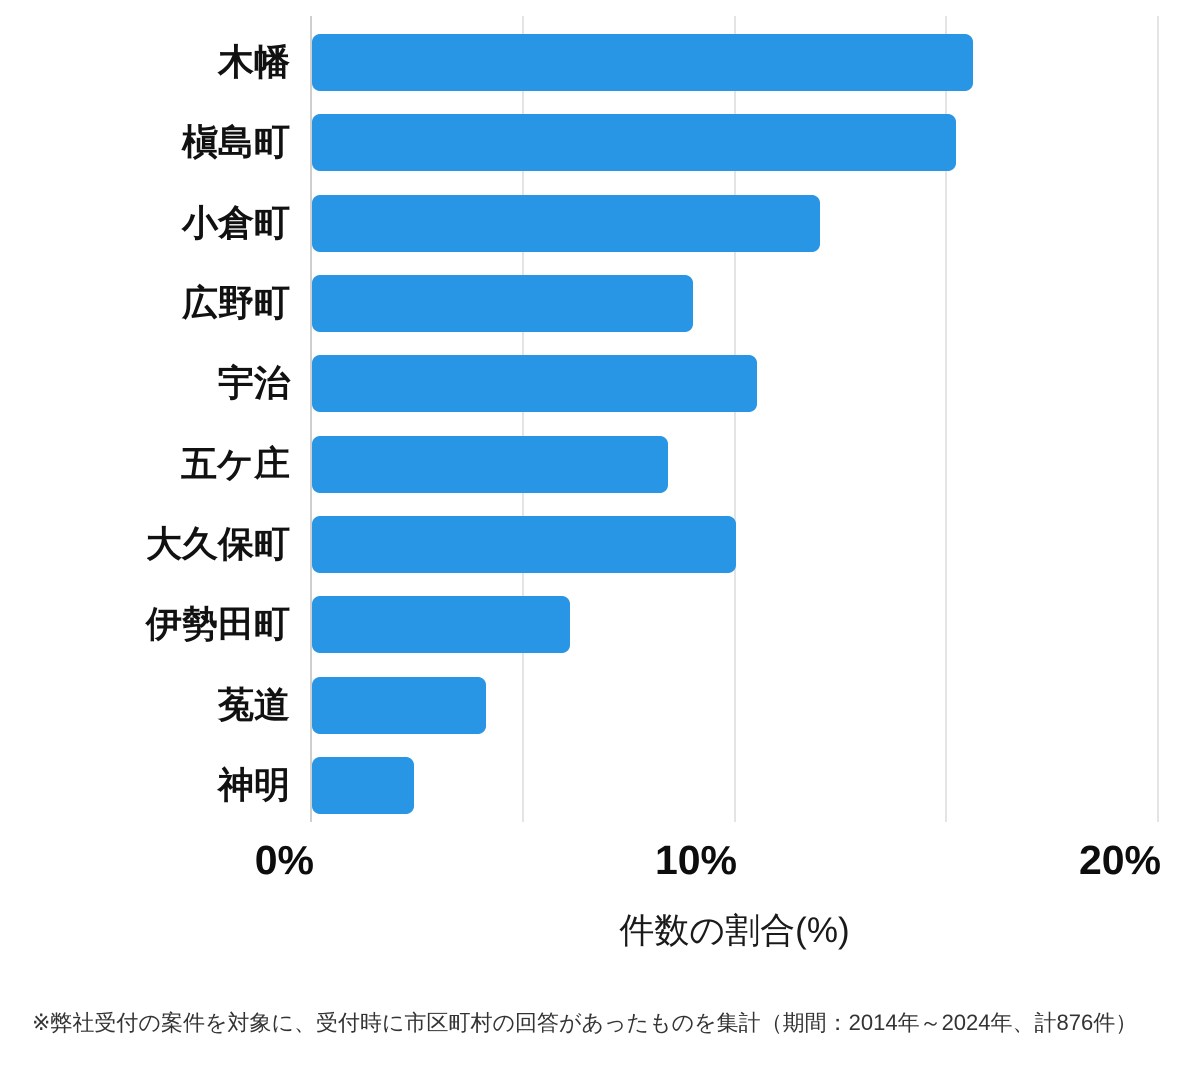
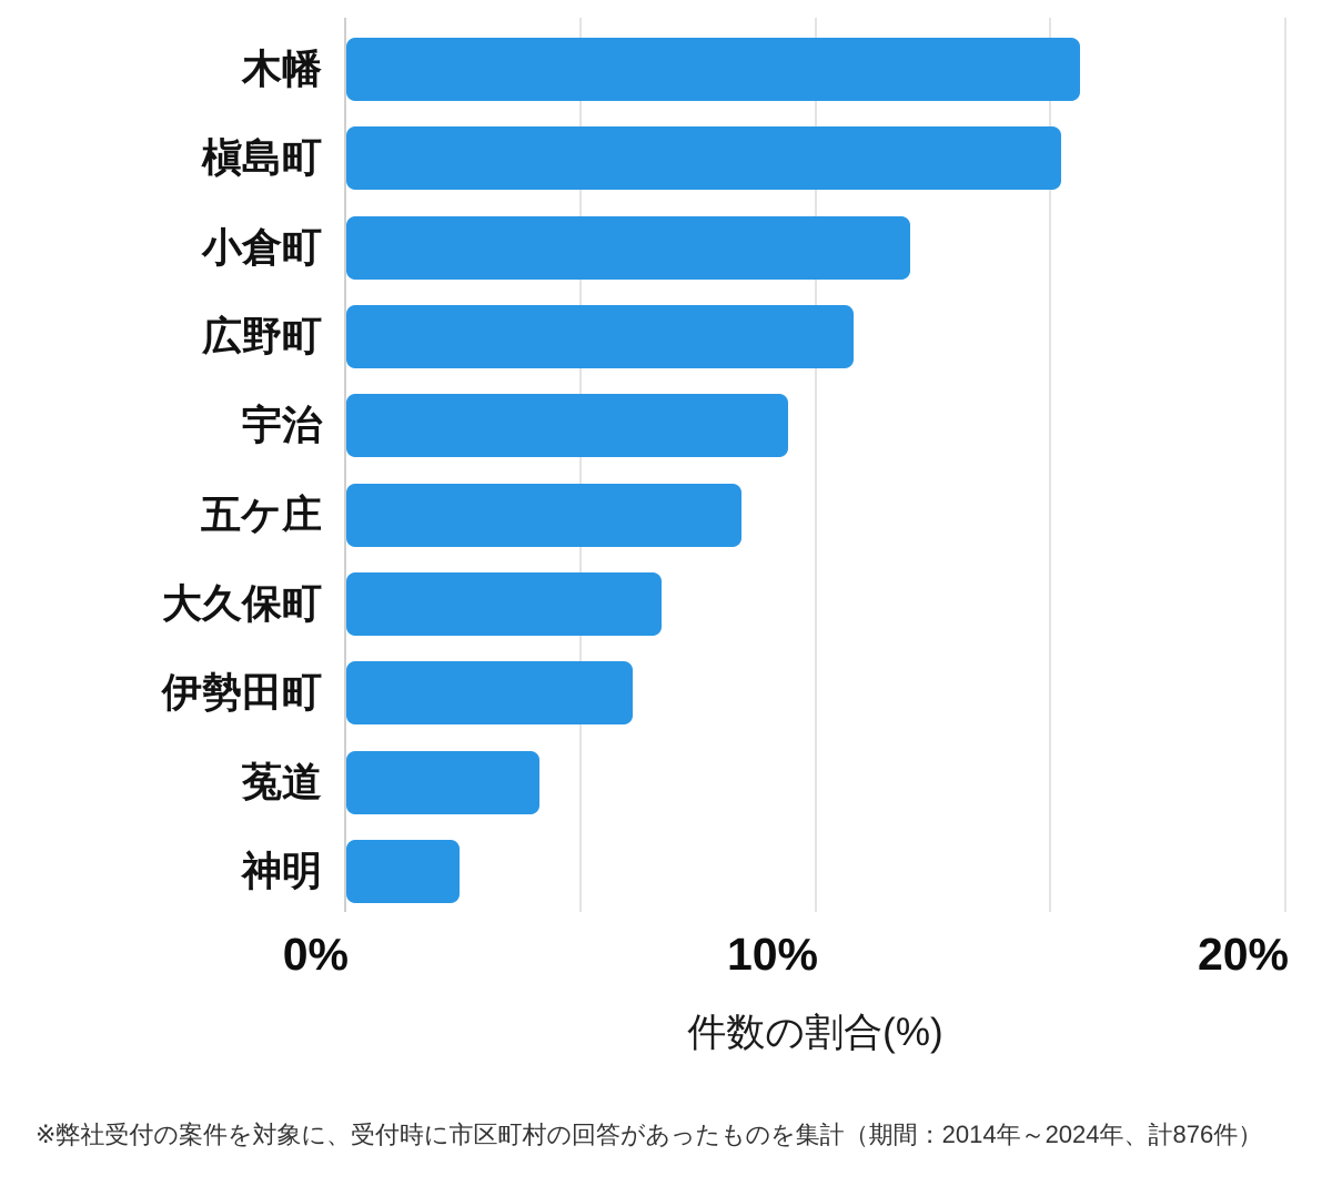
広野町: 9.0% -> 10.8%
宇治: 10.5% -> 9.4%
大久保町: 10.0% -> 6.7%
